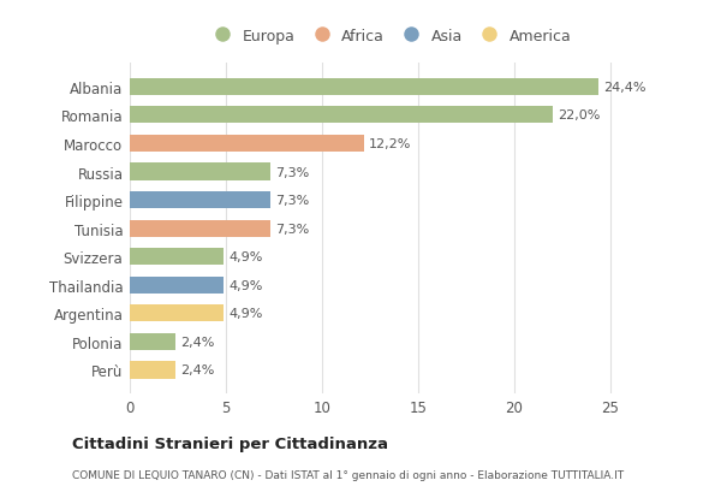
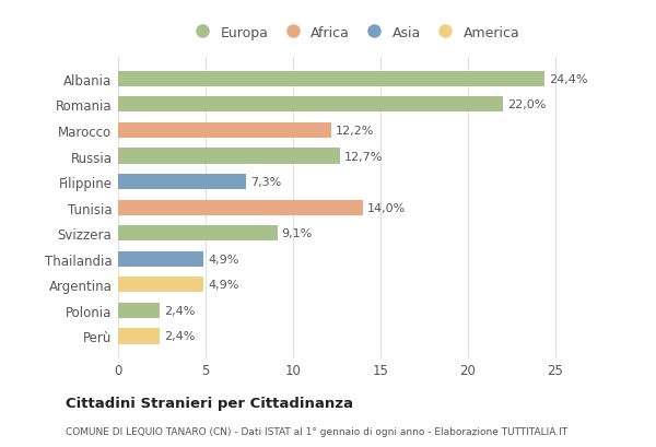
Russia: 7,3% -> 12,7%
Tunisia: 7,3% -> 14,0%
Svizzera: 4,9% -> 9,1%
